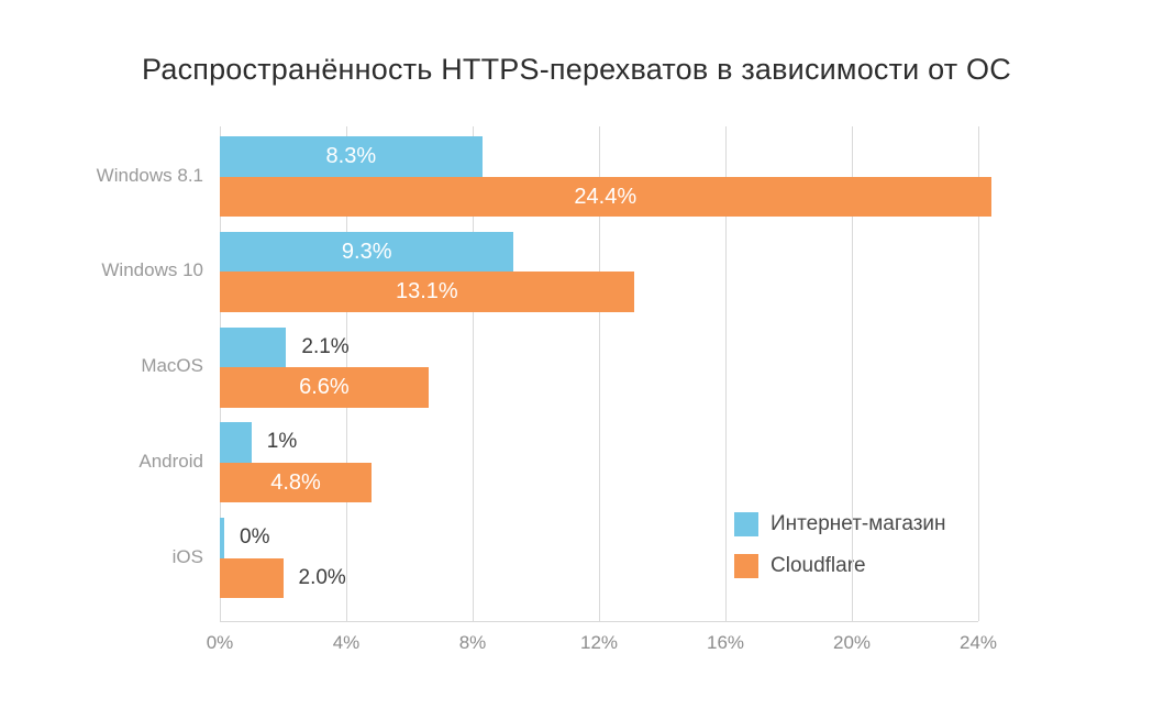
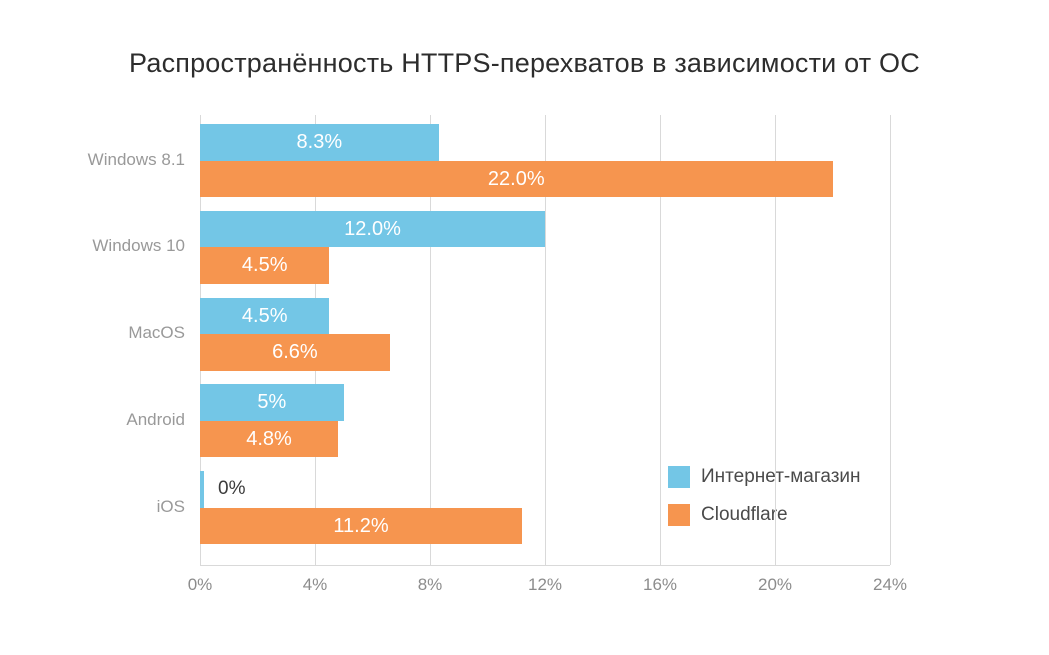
Cloudflare/Windows 8.1: 24.4% -> 22.0%
Интернет-магазин/Windows 10: 9.3% -> 12.0%
Cloudflare/Windows 10: 13.1% -> 4.5%
Интернет-магазин/MacOS: 2.1% -> 4.5%
Интернет-магазин/Android: 1% -> 5%
Cloudflare/iOS: 2.0% -> 11.2%
